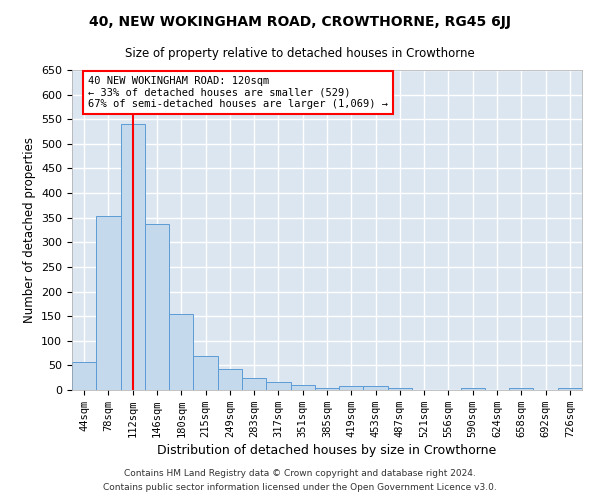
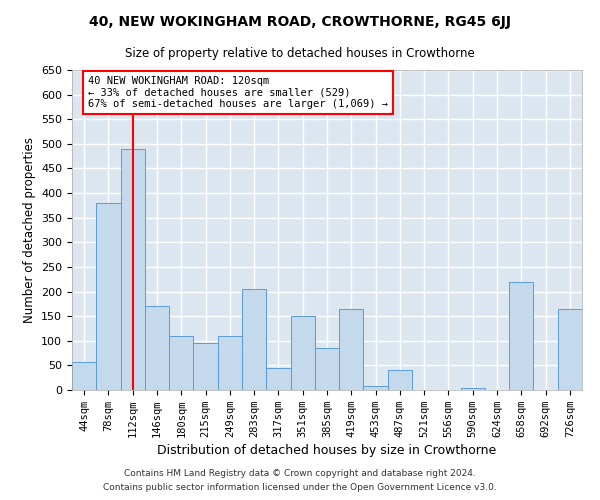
78sqm: 354 -> 380
112sqm: 541 -> 490
146sqm: 337 -> 170
180sqm: 155 -> 110
215sqm: 70 -> 95
249sqm: 42 -> 110
283sqm: 25 -> 205
317sqm: 17 -> 45
351sqm: 10 -> 150
385sqm: 5 -> 85
419sqm: 9 -> 165
487sqm: 5 -> 40
658sqm: 5 -> 220
726sqm: 5 -> 165
